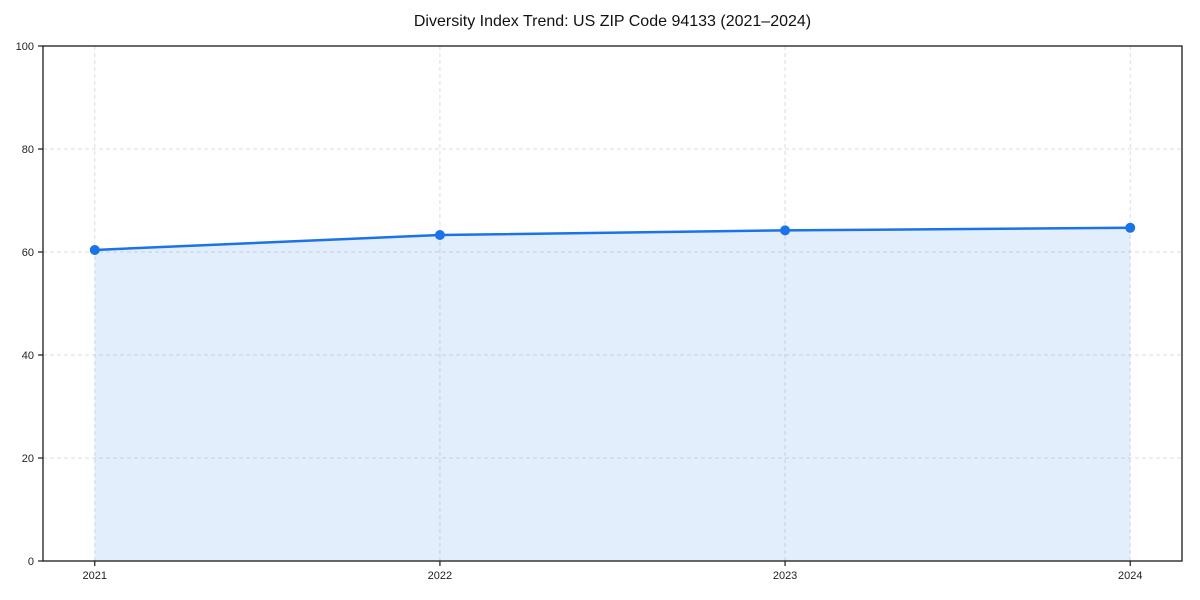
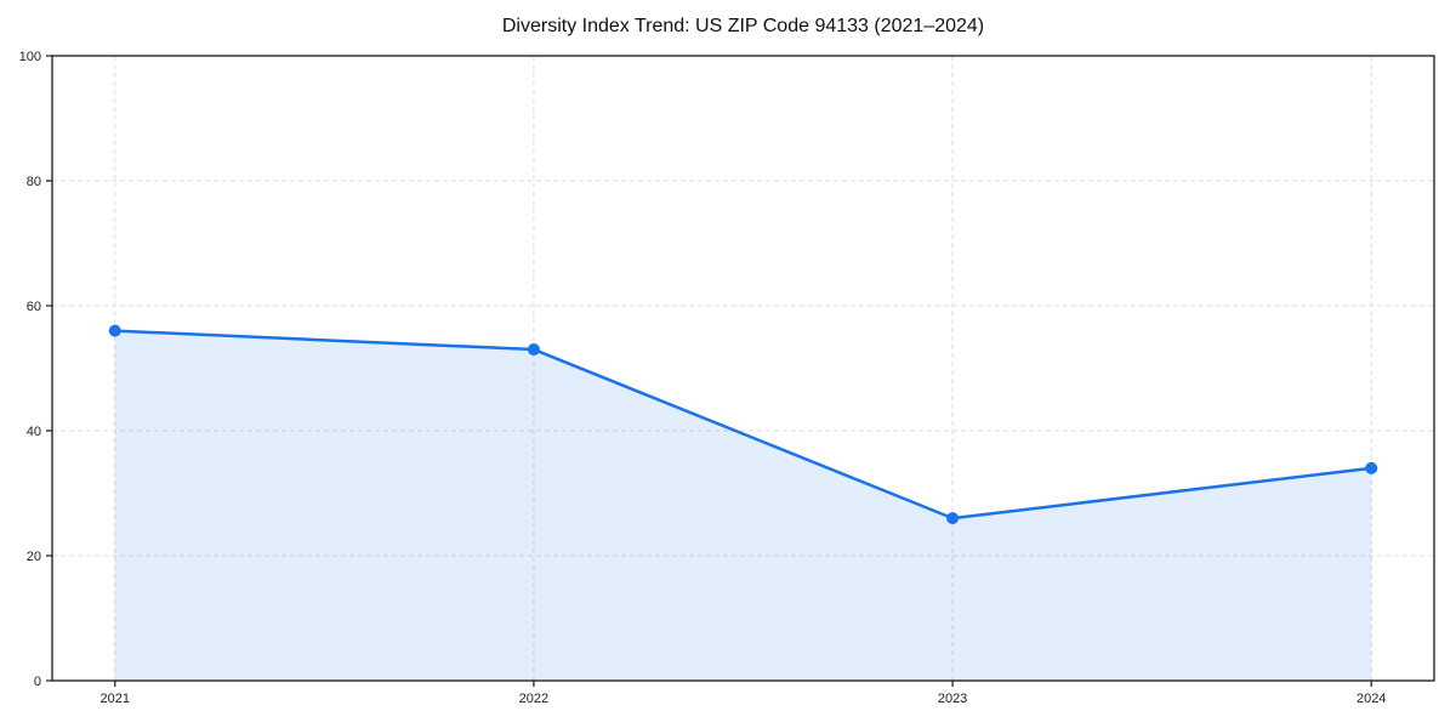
2021: 60 -> 56
2022: 63 -> 53
2023: 64 -> 26
2024: 65 -> 34
